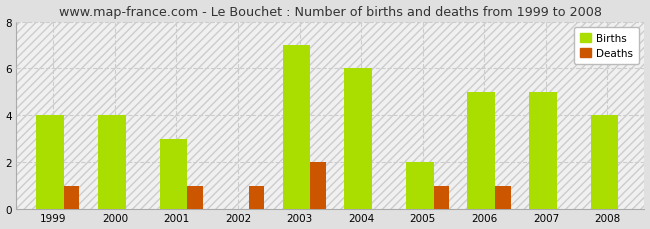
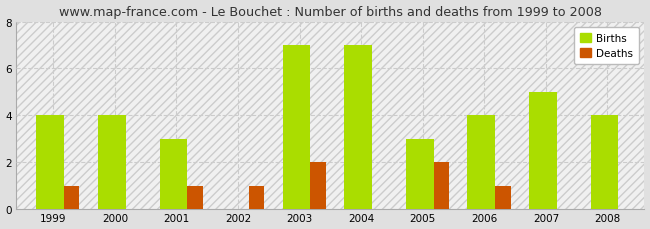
Births/2004: 6 -> 7
Births/2005: 2 -> 3
Deaths/2005: 1 -> 2
Births/2006: 5 -> 4
